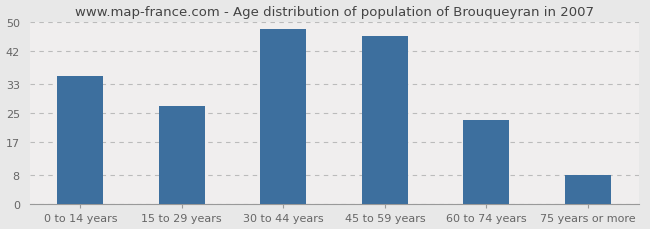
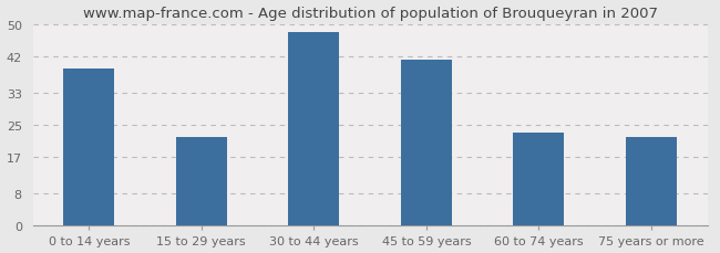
0 to 14 years: 35 -> 39
15 to 29 years: 27 -> 22
45 to 59 years: 46 -> 41
75 years or more: 8 -> 22
